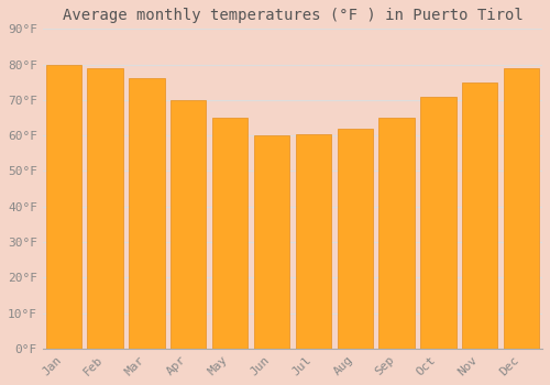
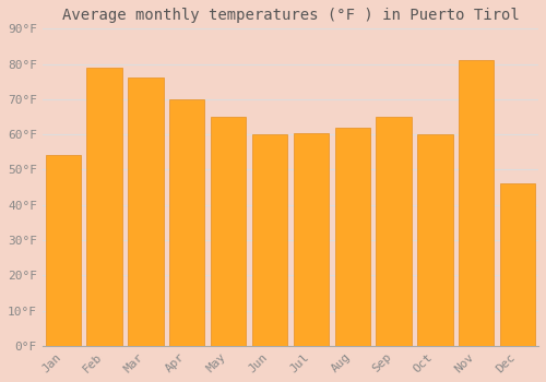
Jan: 80.0°F -> 54.0°F
Oct: 71.0°F -> 60.0°F
Nov: 75.0°F -> 81.0°F
Dec: 79.0°F -> 46.0°F
